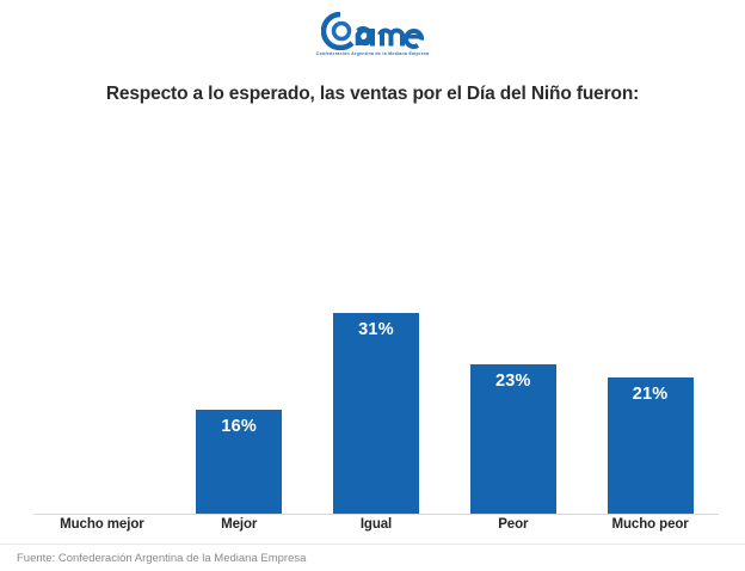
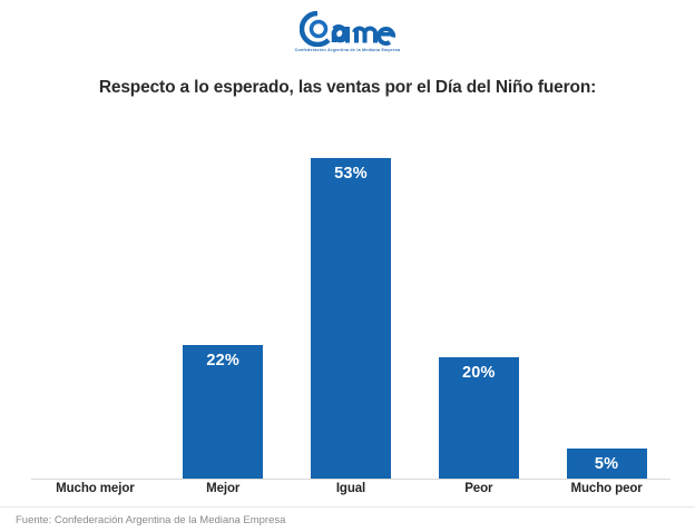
Mejor: 16% -> 22%
Igual: 31% -> 53%
Peor: 23% -> 20%
Mucho peor: 21% -> 5%
